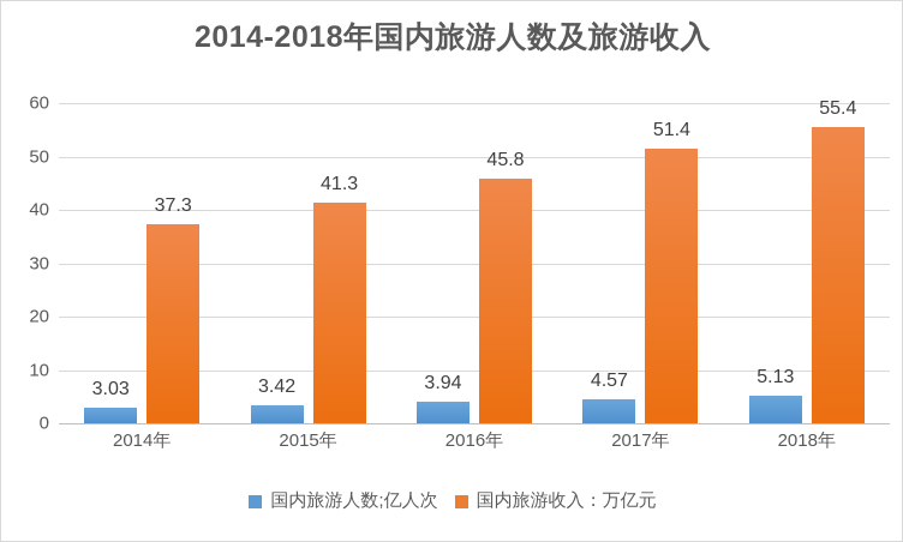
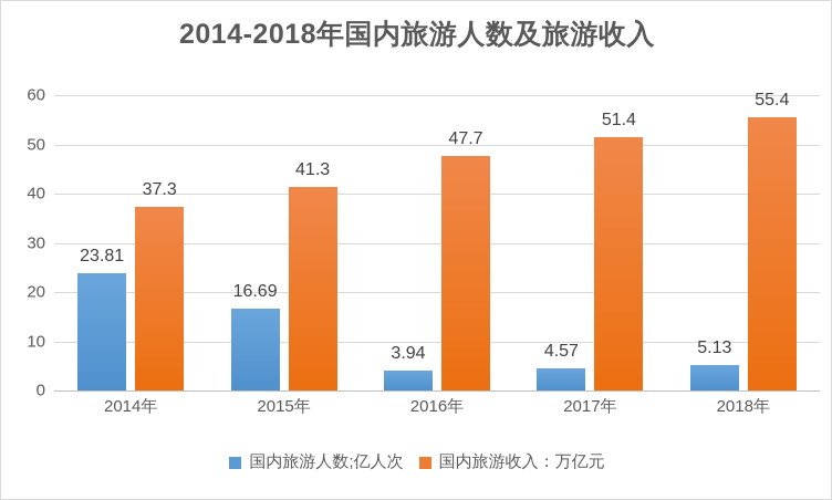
国内旅游人数;亿人次/2014年: 3.03 -> 23.81
国内旅游人数;亿人次/2015年: 3.42 -> 16.69
国内旅游收入：万亿元/2016年: 45.8 -> 47.7
